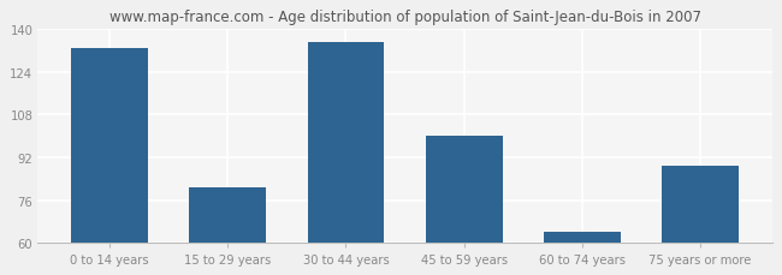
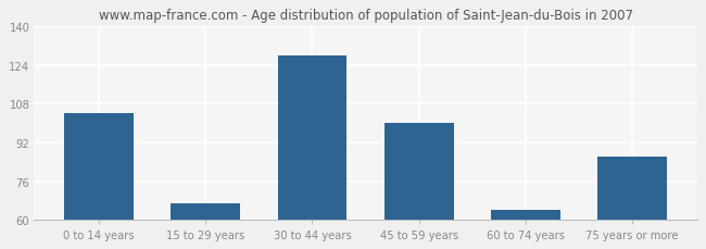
0 to 14 years: 133 -> 104
15 to 29 years: 81 -> 67
30 to 44 years: 135 -> 128
75 years or more: 89 -> 86
